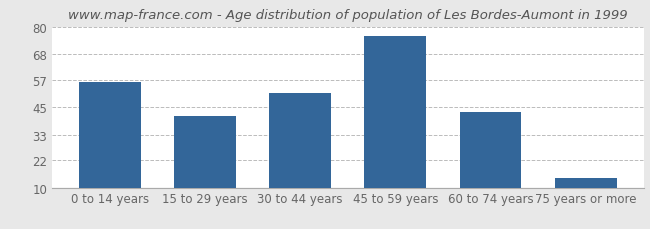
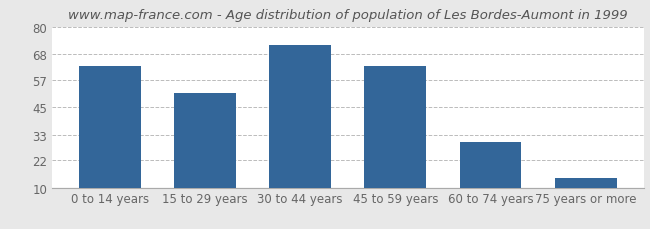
0 to 14 years: 56 -> 63
15 to 29 years: 41 -> 51
30 to 44 years: 51 -> 72
45 to 59 years: 76 -> 63
60 to 74 years: 43 -> 30
